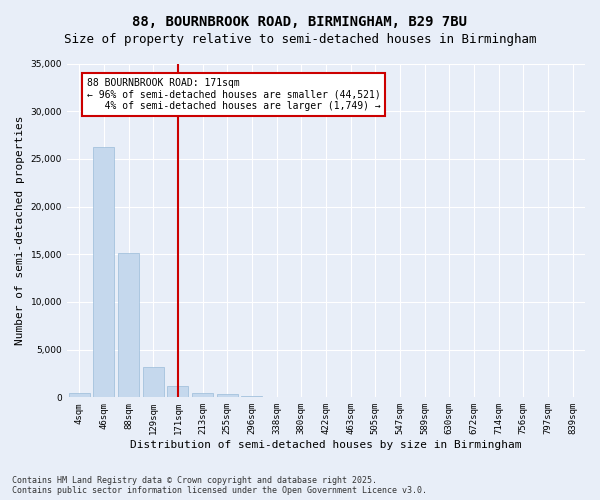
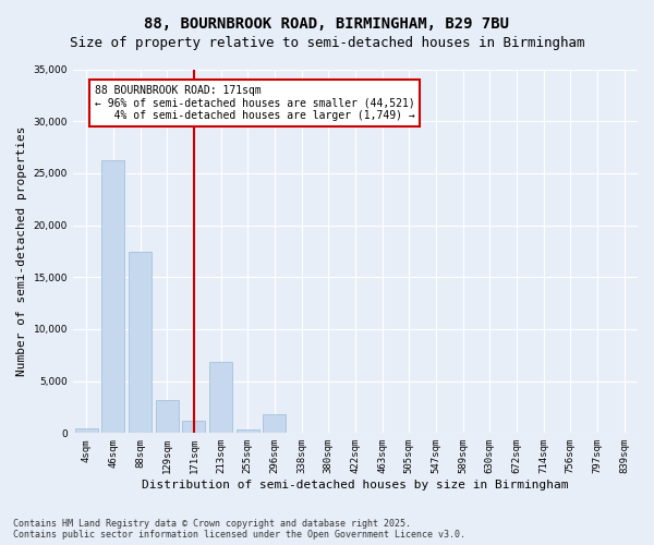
88sqm: 15,100 -> 17,400
213sqm: 400 -> 6,800
296sqm: 200 -> 1,800
